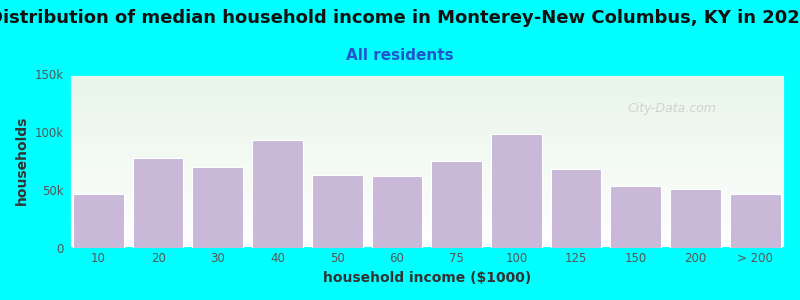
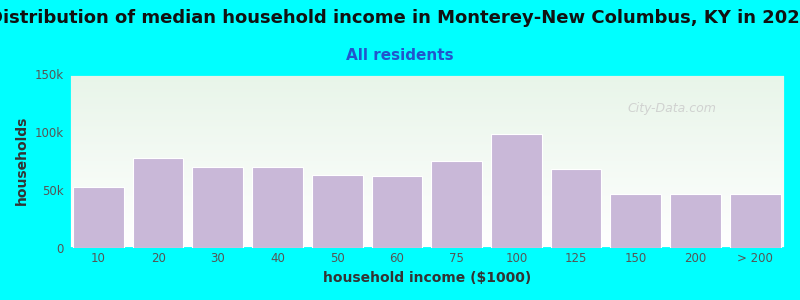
10: 46k -> 52k
40: 93k -> 70k
150: 53k -> 46k
200: 51k -> 46k
